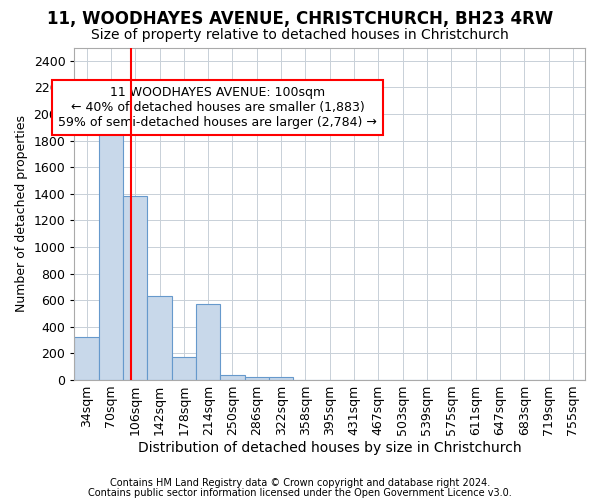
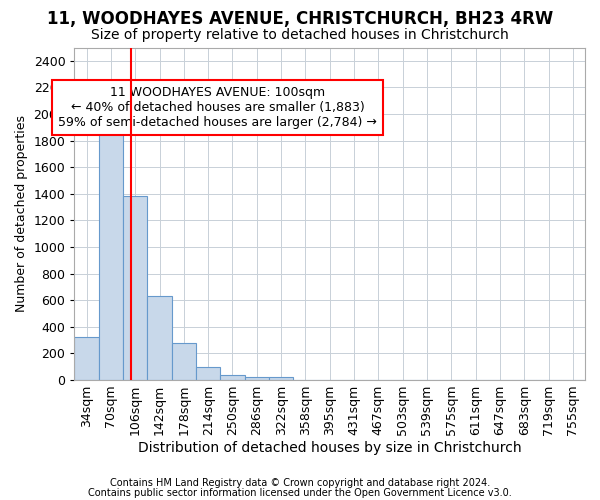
178sqm: 170 -> 280
214sqm: 570 -> 100
